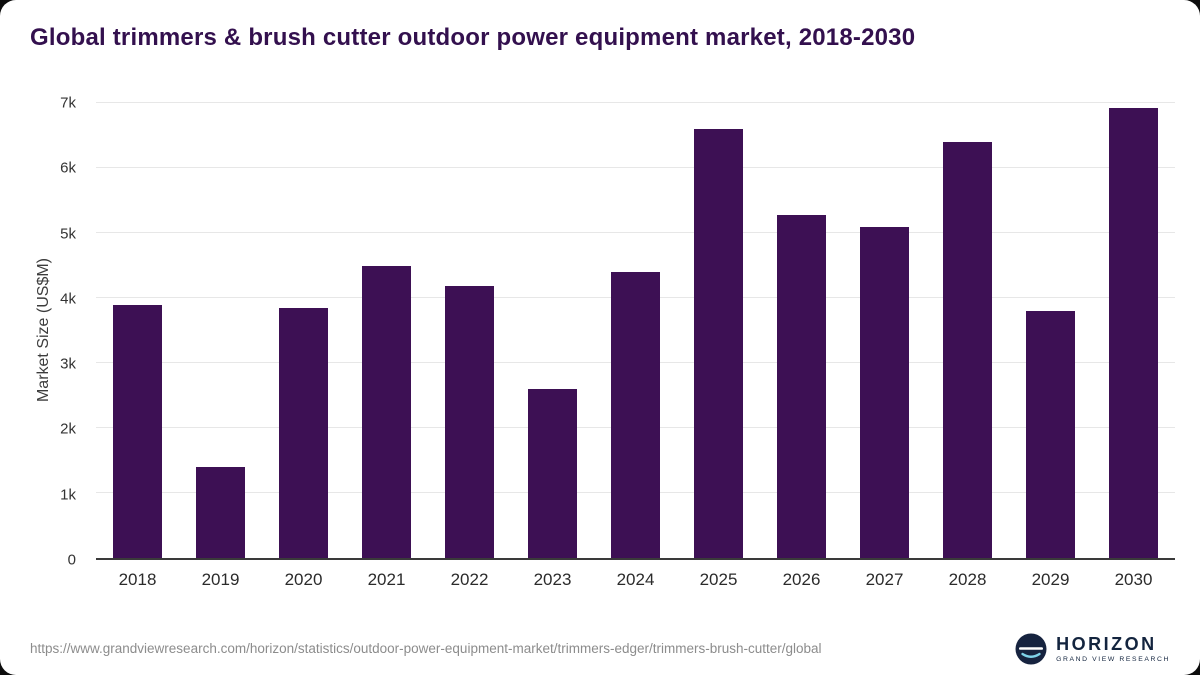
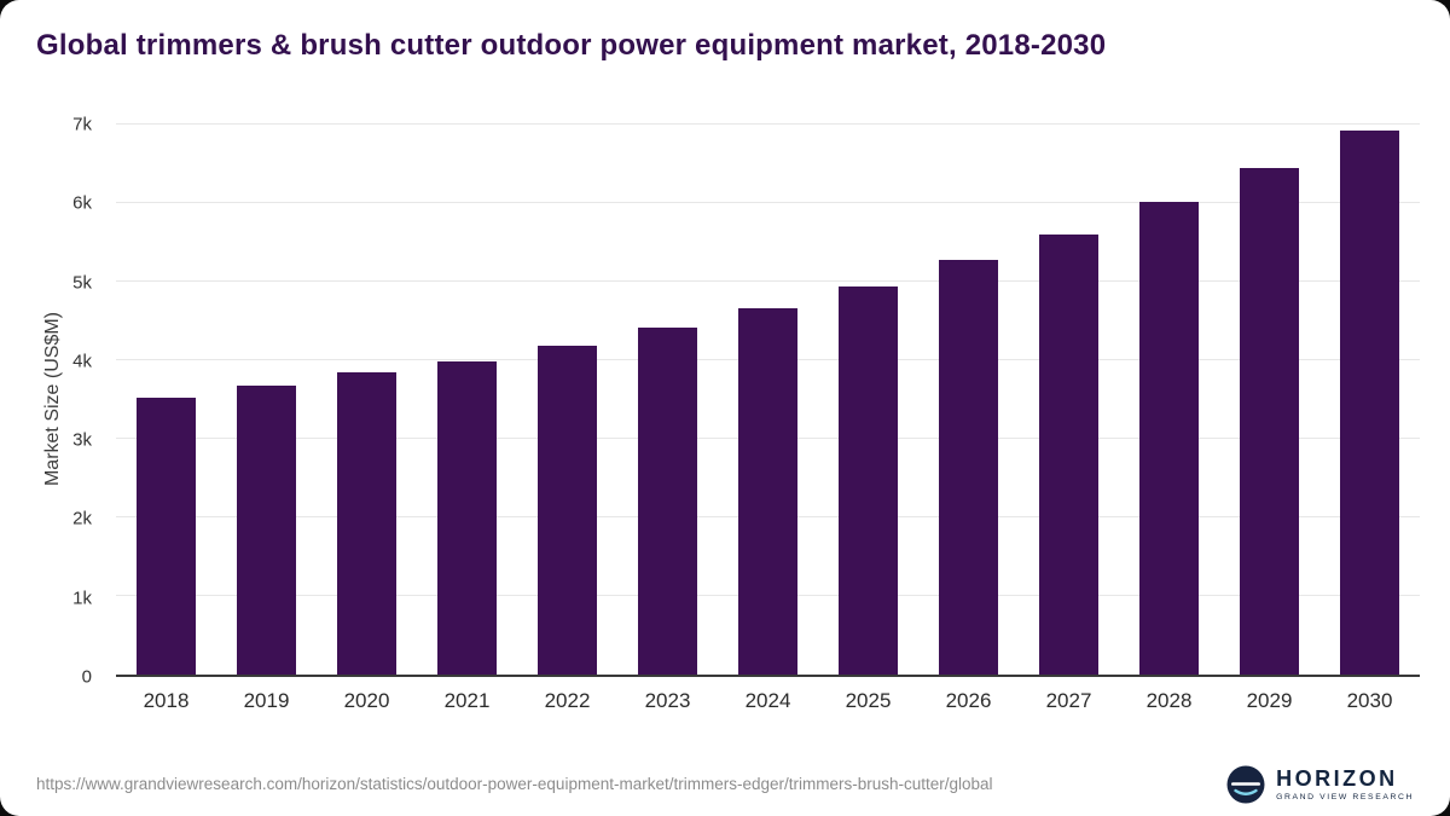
2018: 3.9k -> 3.5k
2019: 1.4k -> 3.7k
2021: 4.5k -> 4.0k
2023: 2.6k -> 4.4k
2024: 4.4k -> 4.7k
2025: 6.6k -> 4.9k
2027: 5.1k -> 5.6k
2028: 6.4k -> 6.0k
2029: 3.8k -> 6.4k
